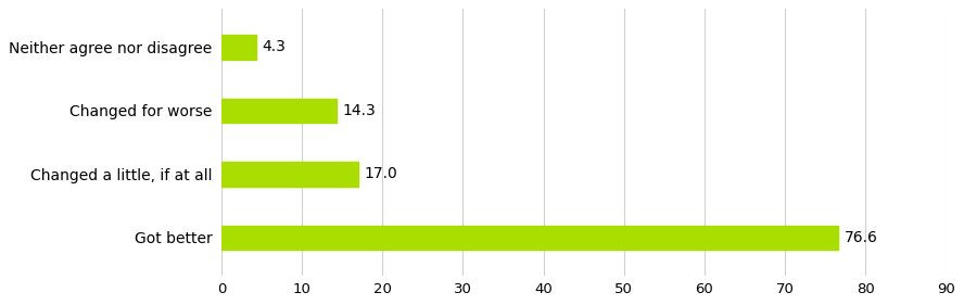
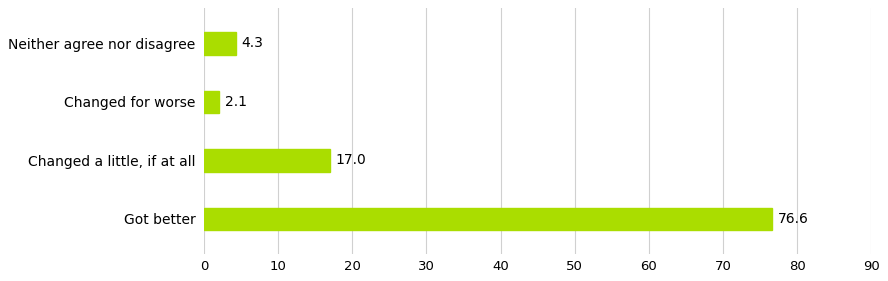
Changed for worse: 14.3 -> 2.1
